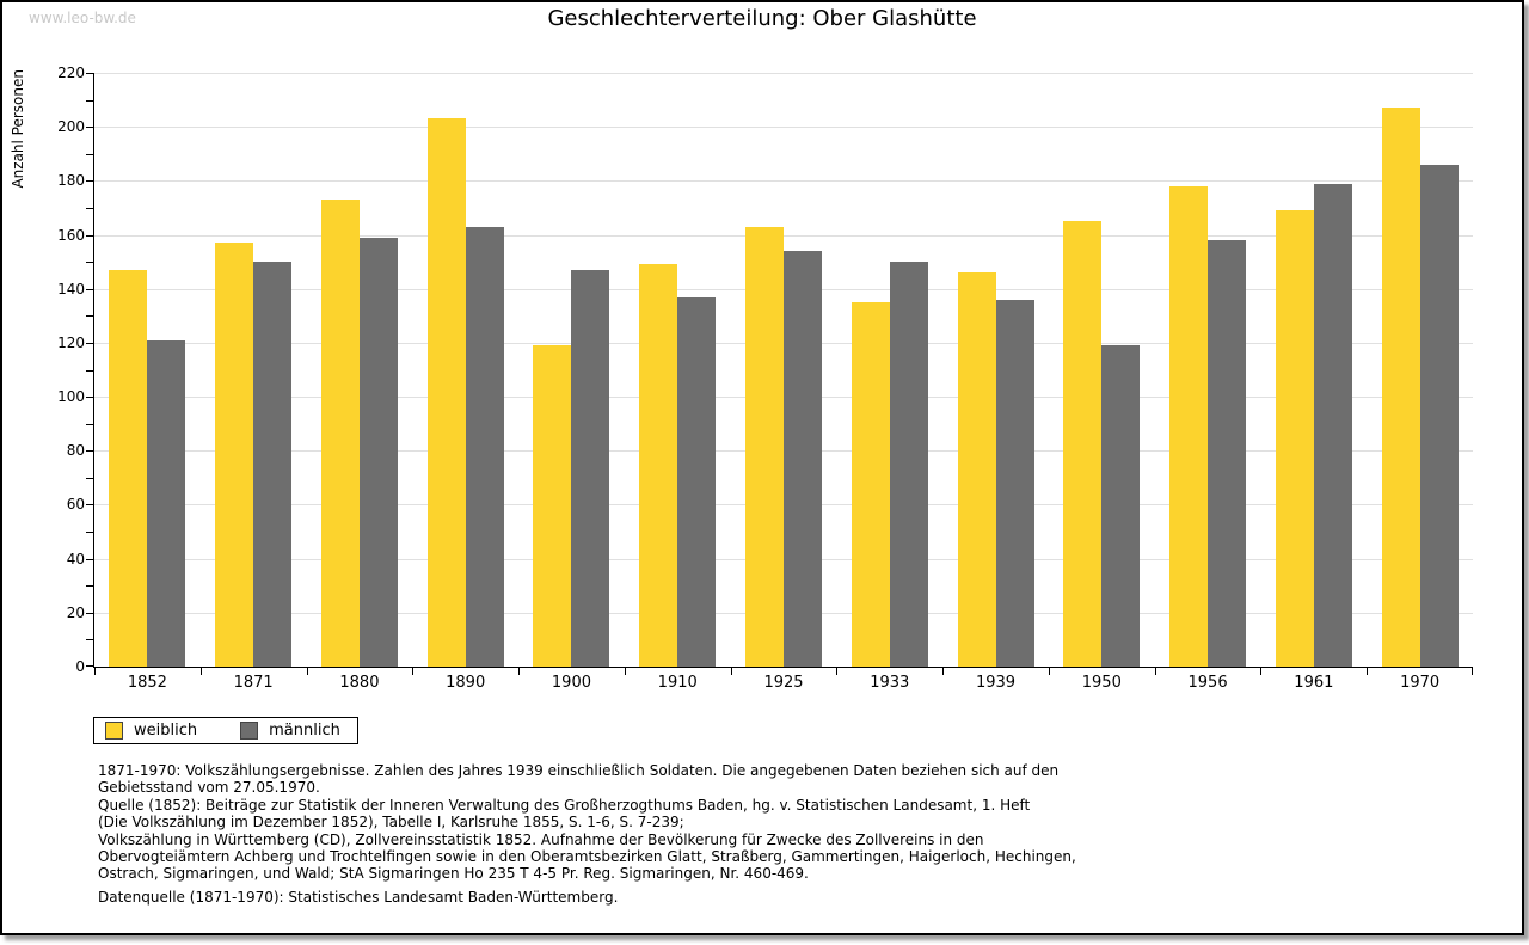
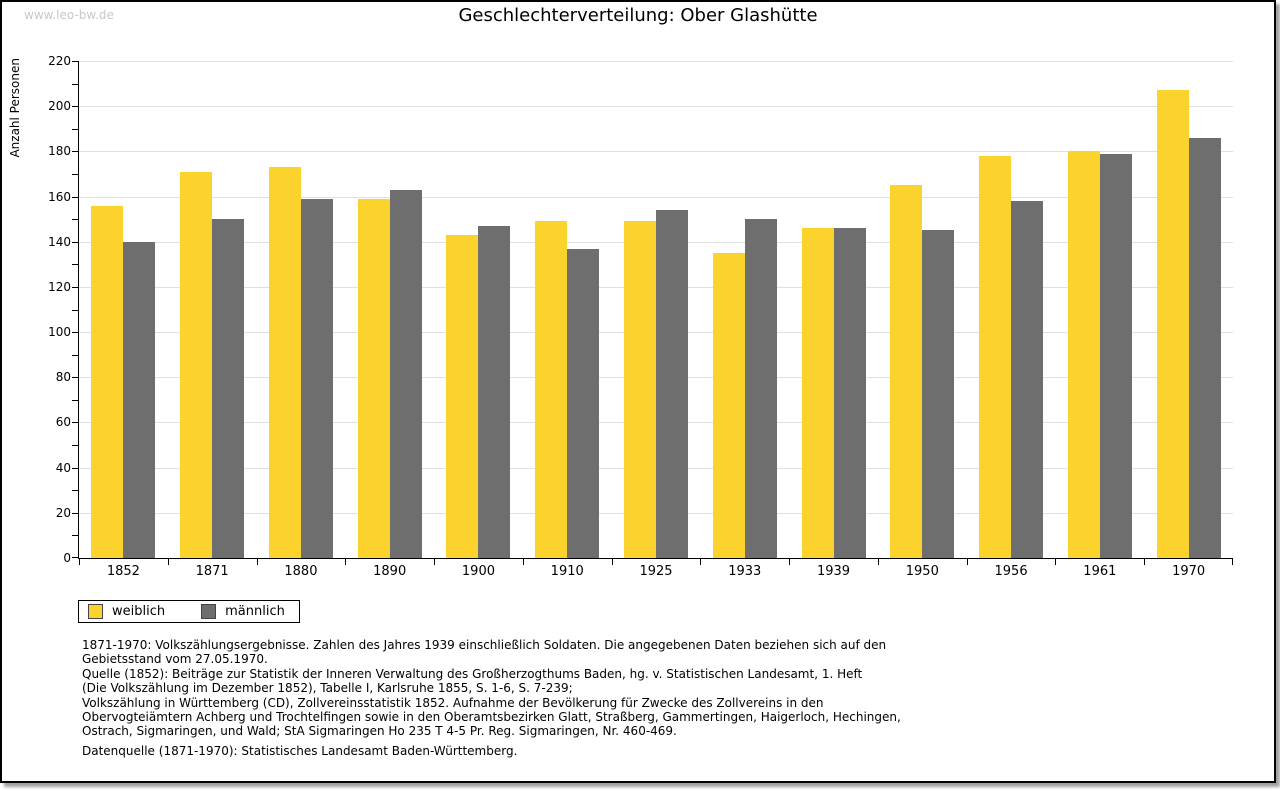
weiblich/1852: 147 -> 156
männlich/1852: 121 -> 140
weiblich/1871: 157 -> 171
weiblich/1890: 203 -> 159
weiblich/1900: 119 -> 143
weiblich/1925: 163 -> 149
männlich/1939: 136 -> 146
männlich/1950: 119 -> 145
weiblich/1961: 169 -> 180
